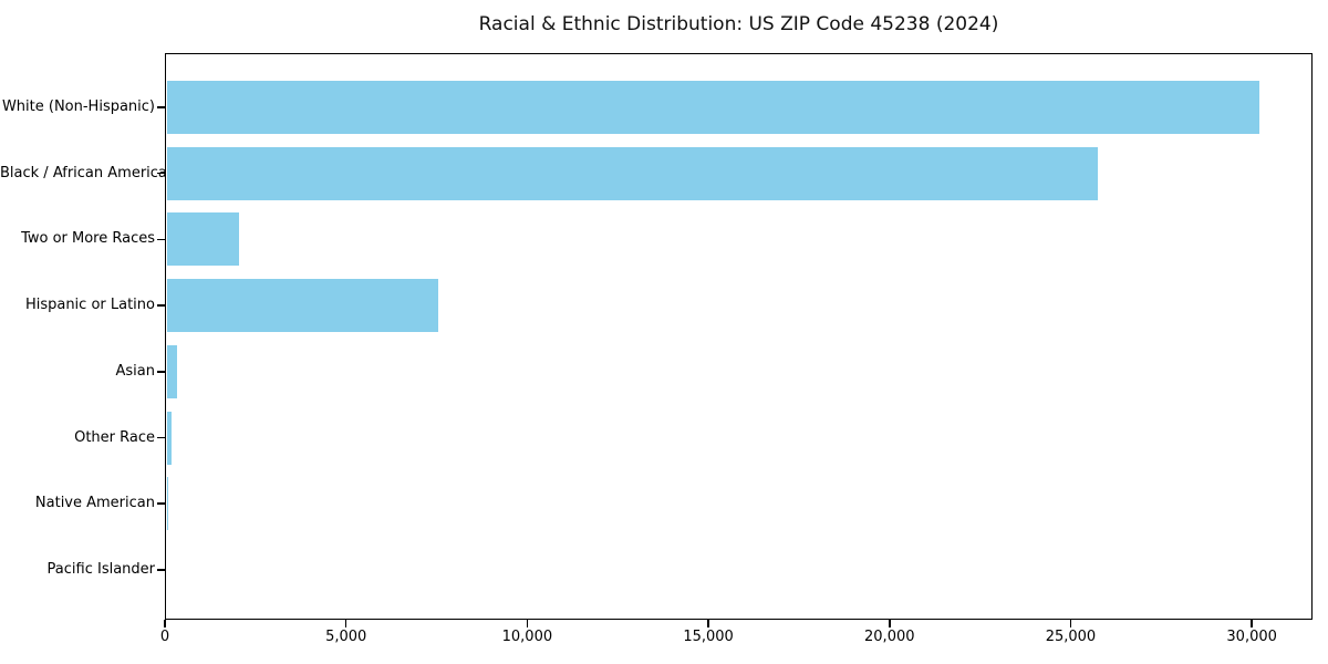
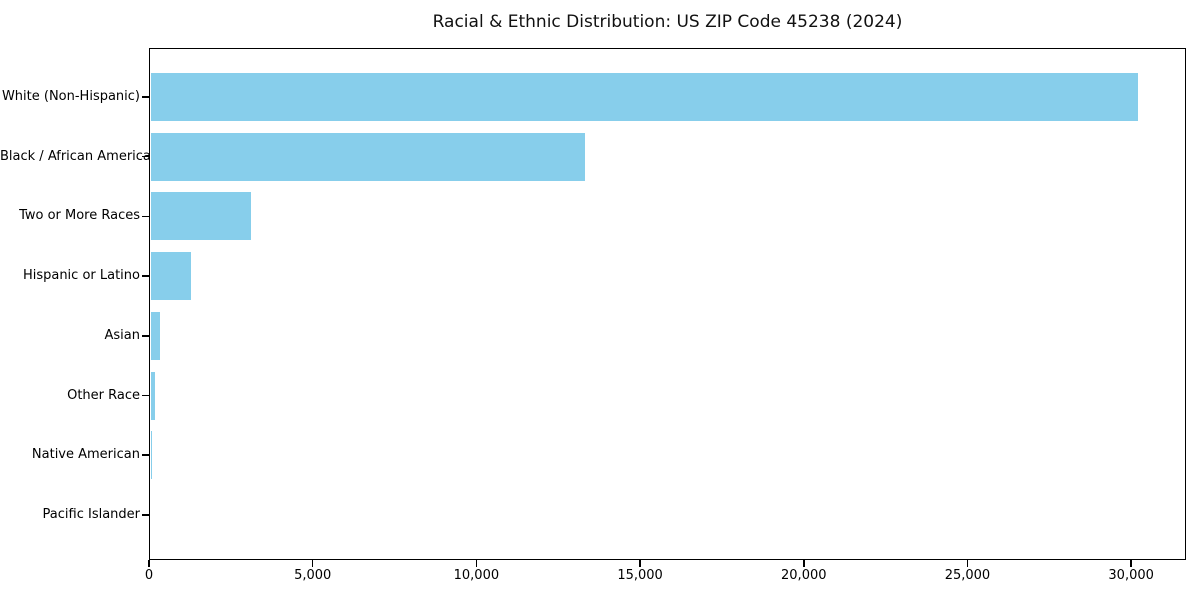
Black / African American: 25700 -> 13300
Two or More Races: 2000 -> 3100
Hispanic or Latino: 7500 -> 1200
